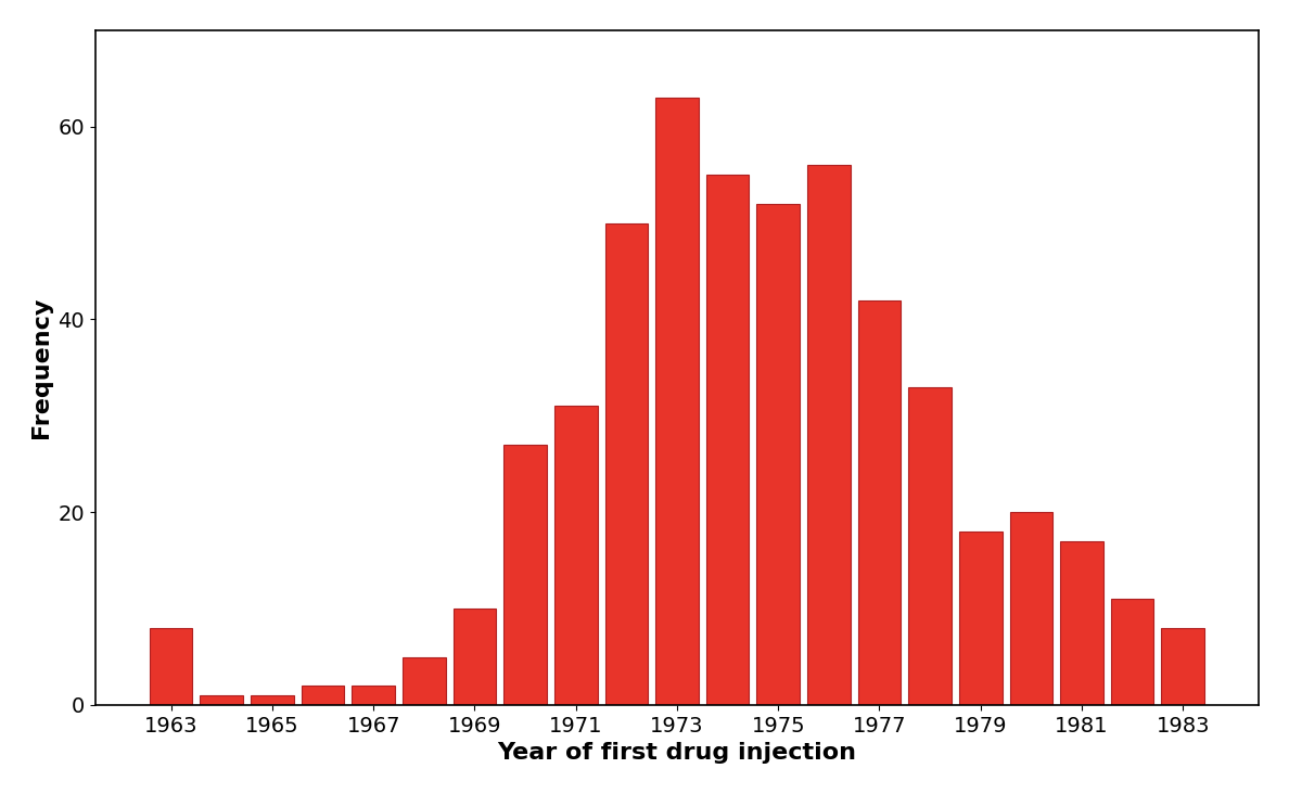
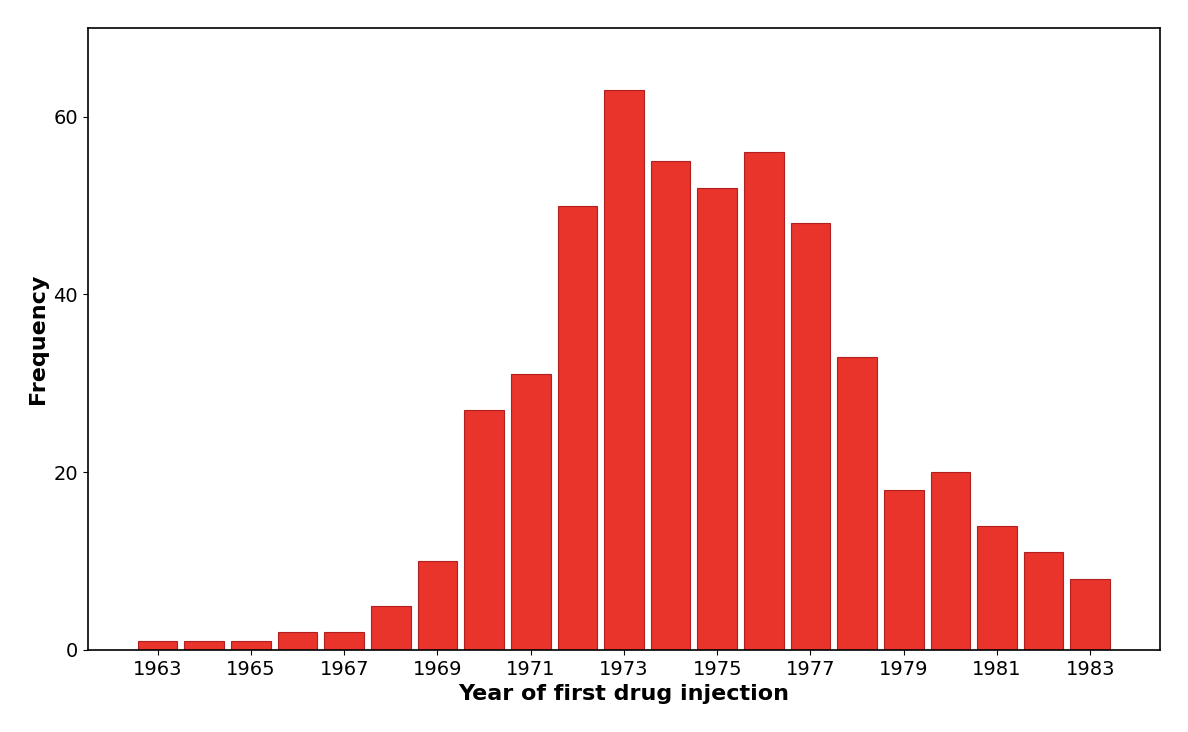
1963: 8 -> 1
1977: 42 -> 48
1981: 17 -> 14
